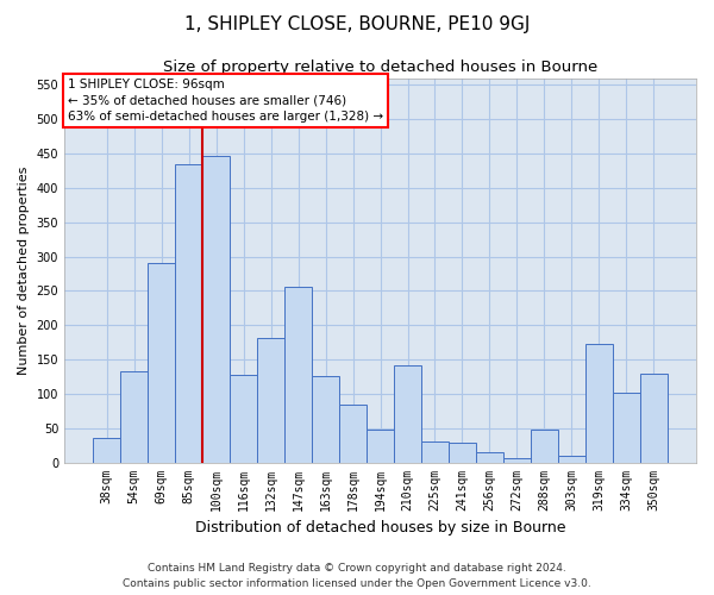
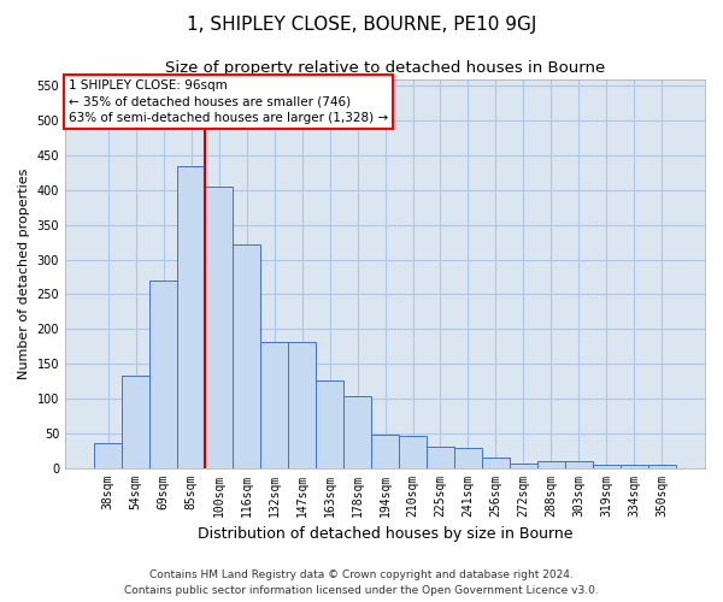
69sqm: 290 -> 270
100sqm: 446 -> 405
116sqm: 128 -> 322
147sqm: 256 -> 181
178sqm: 84 -> 103
210sqm: 142 -> 46
288sqm: 48 -> 10
319sqm: 172 -> 5
334sqm: 102 -> 5
350sqm: 130 -> 5
